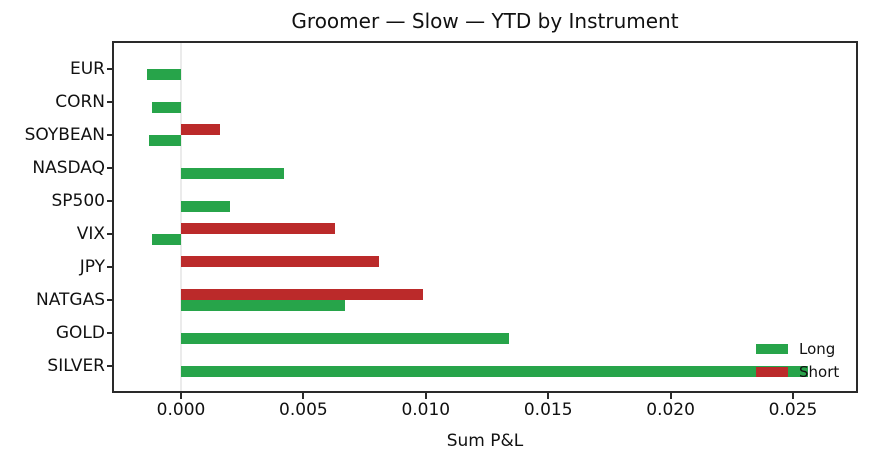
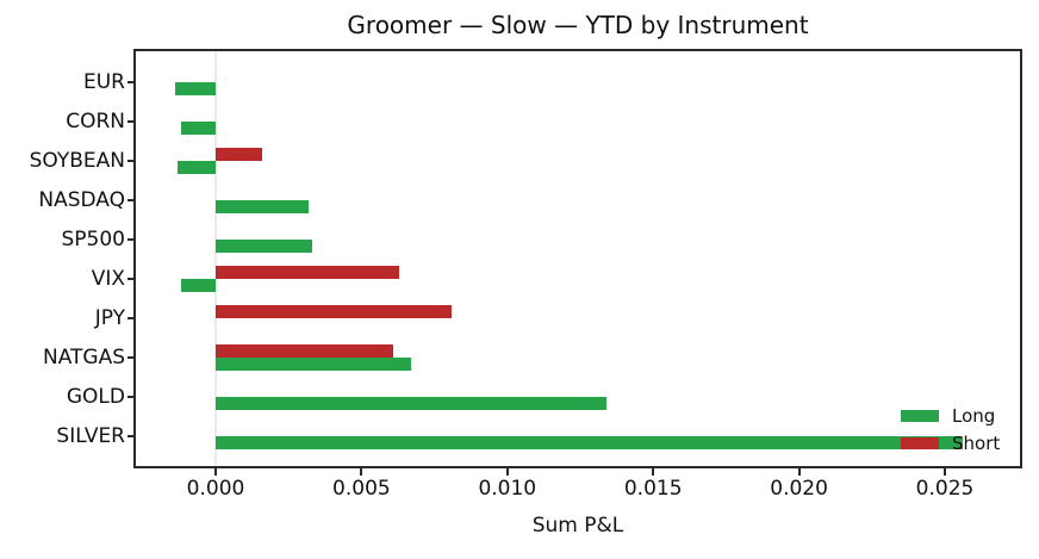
Long/NASDAQ: 0.0042 -> 0.0032
Long/SP500: 0.0020 -> 0.0033
Short/NATGAS: 0.0099 -> 0.0061
